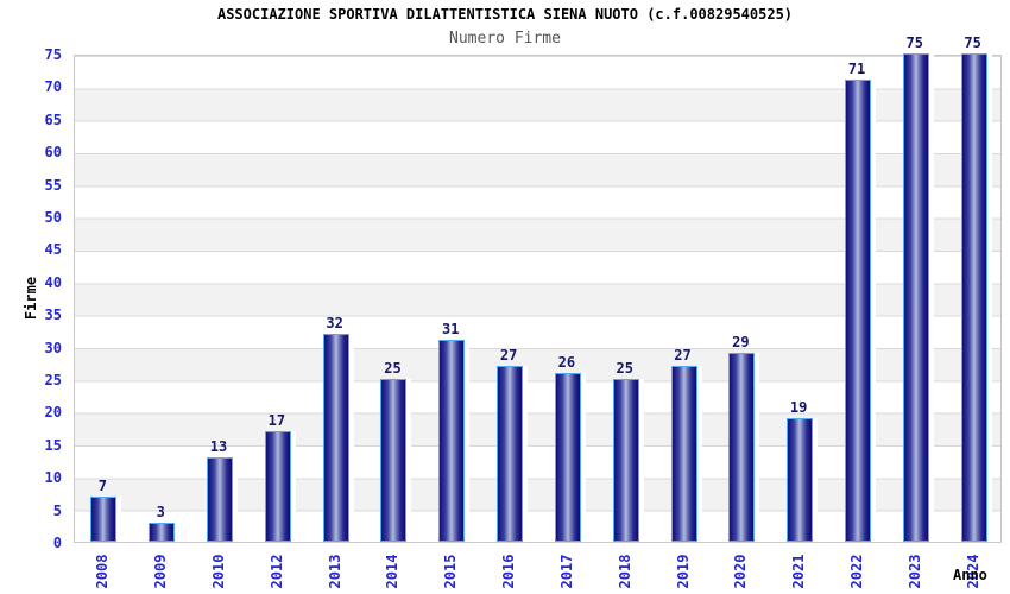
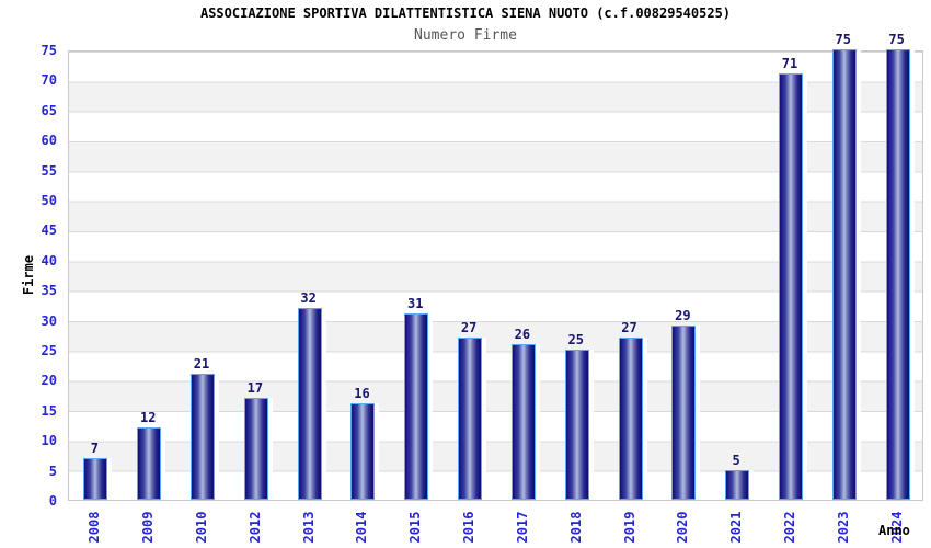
2009: 3 -> 12
2010: 13 -> 21
2014: 25 -> 16
2021: 19 -> 5
